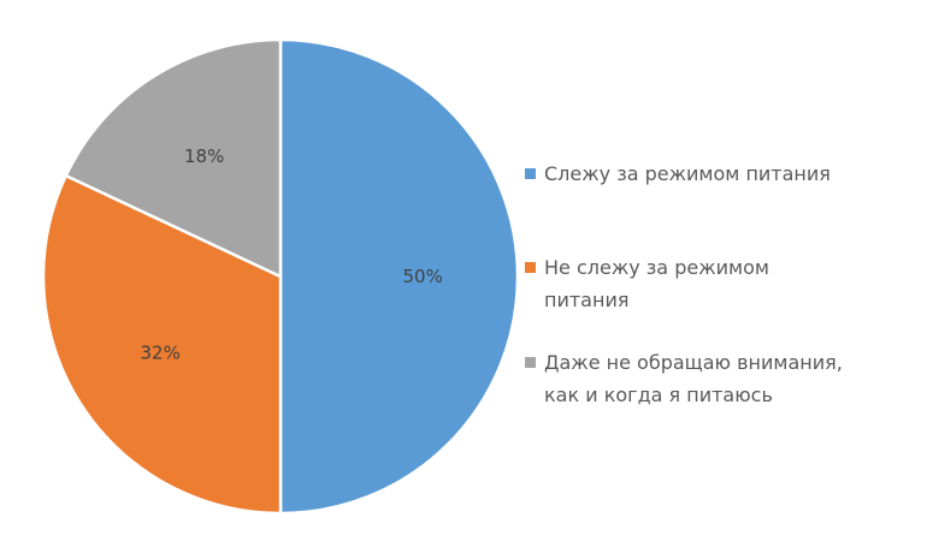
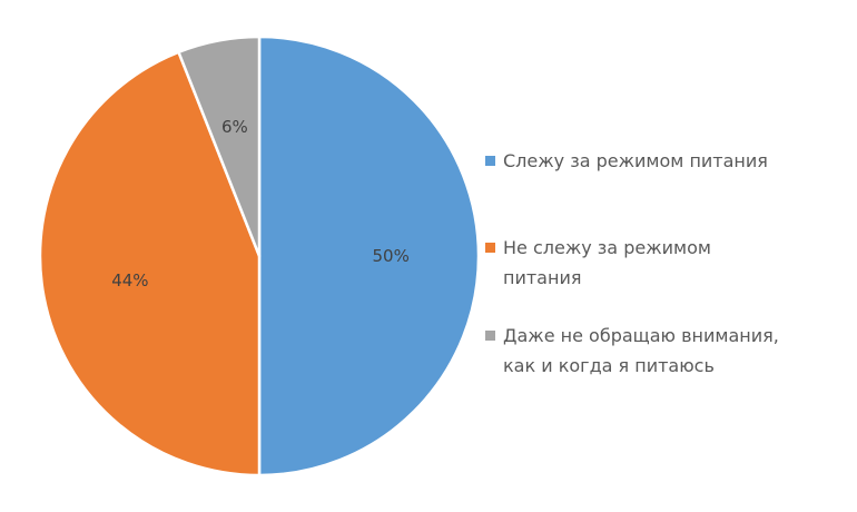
Не слежу за режимом питания: 32% -> 44%
Даже не обращаю внимания, как и когда я питаюсь: 18% -> 6%
